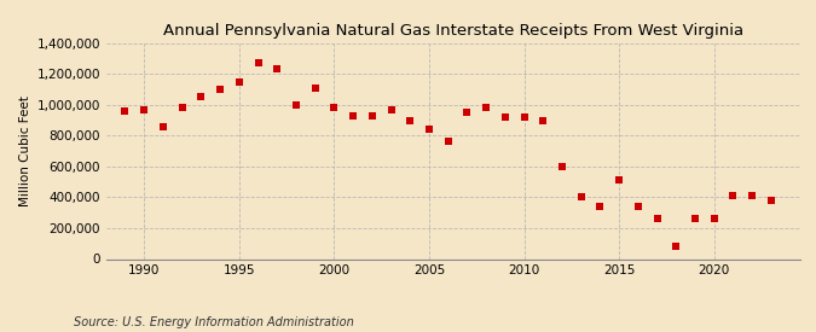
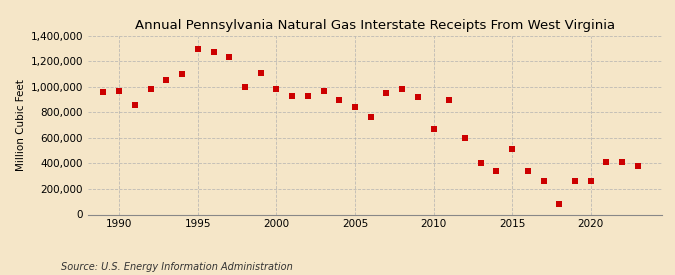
1995: 1,150,000 -> 1,300,000
2010: 920,000 -> 670,000
